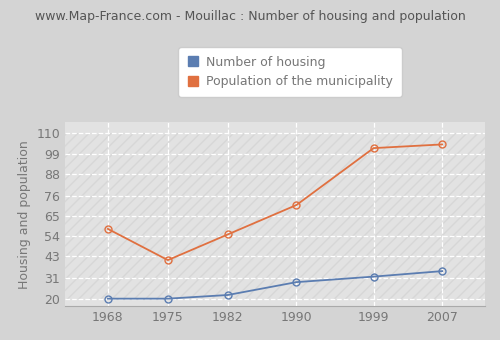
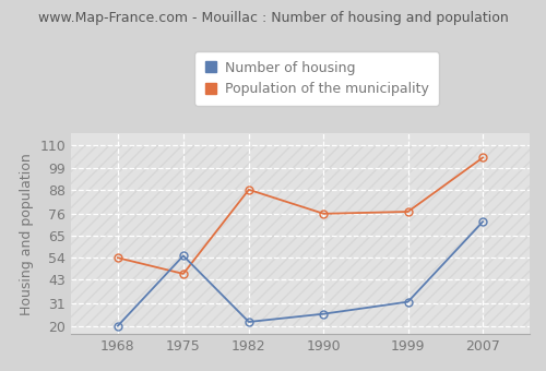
Population of the municipality/1968: 58 -> 54
Number of housing/1975: 20 -> 55
Population of the municipality/1975: 41 -> 46
Population of the municipality/1982: 55 -> 88
Number of housing/1990: 29 -> 26
Population of the municipality/1990: 71 -> 76
Population of the municipality/1999: 102 -> 77
Number of housing/2007: 35 -> 72
